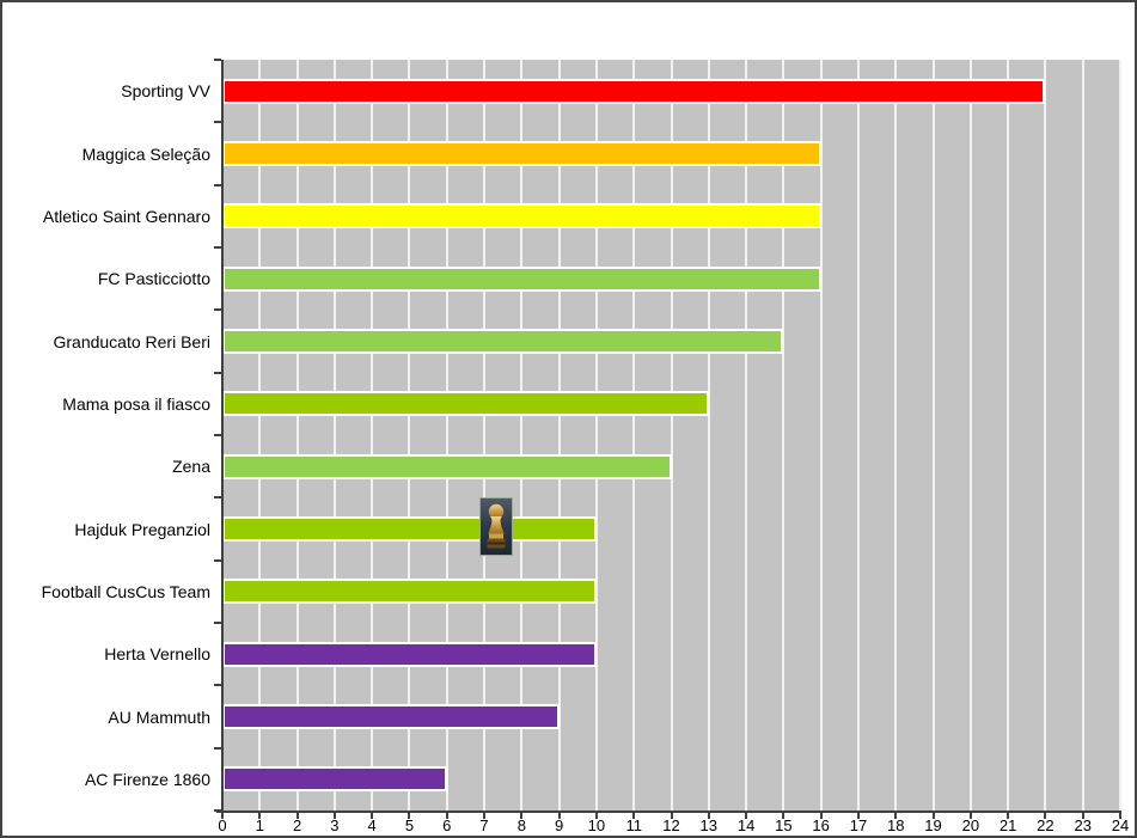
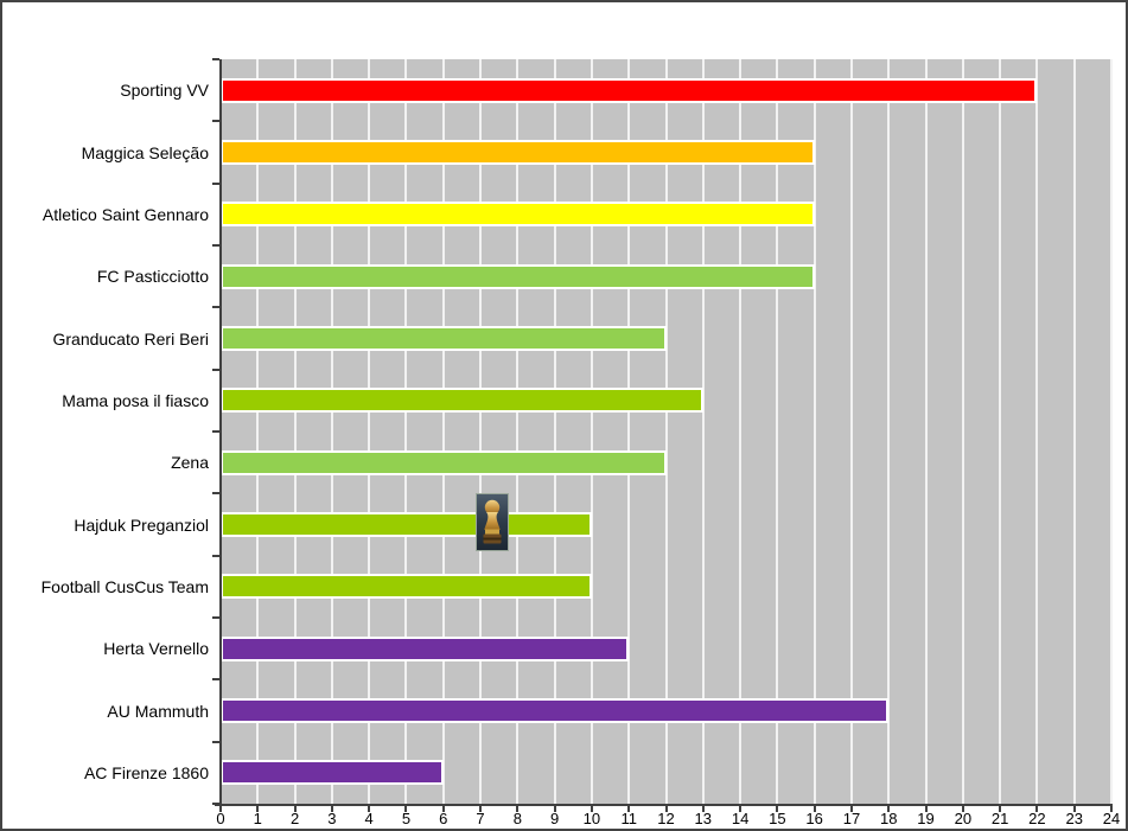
Granducato Reri Beri: 15 -> 12
Herta Vernello: 10 -> 11
AU Mammuth: 9 -> 18
